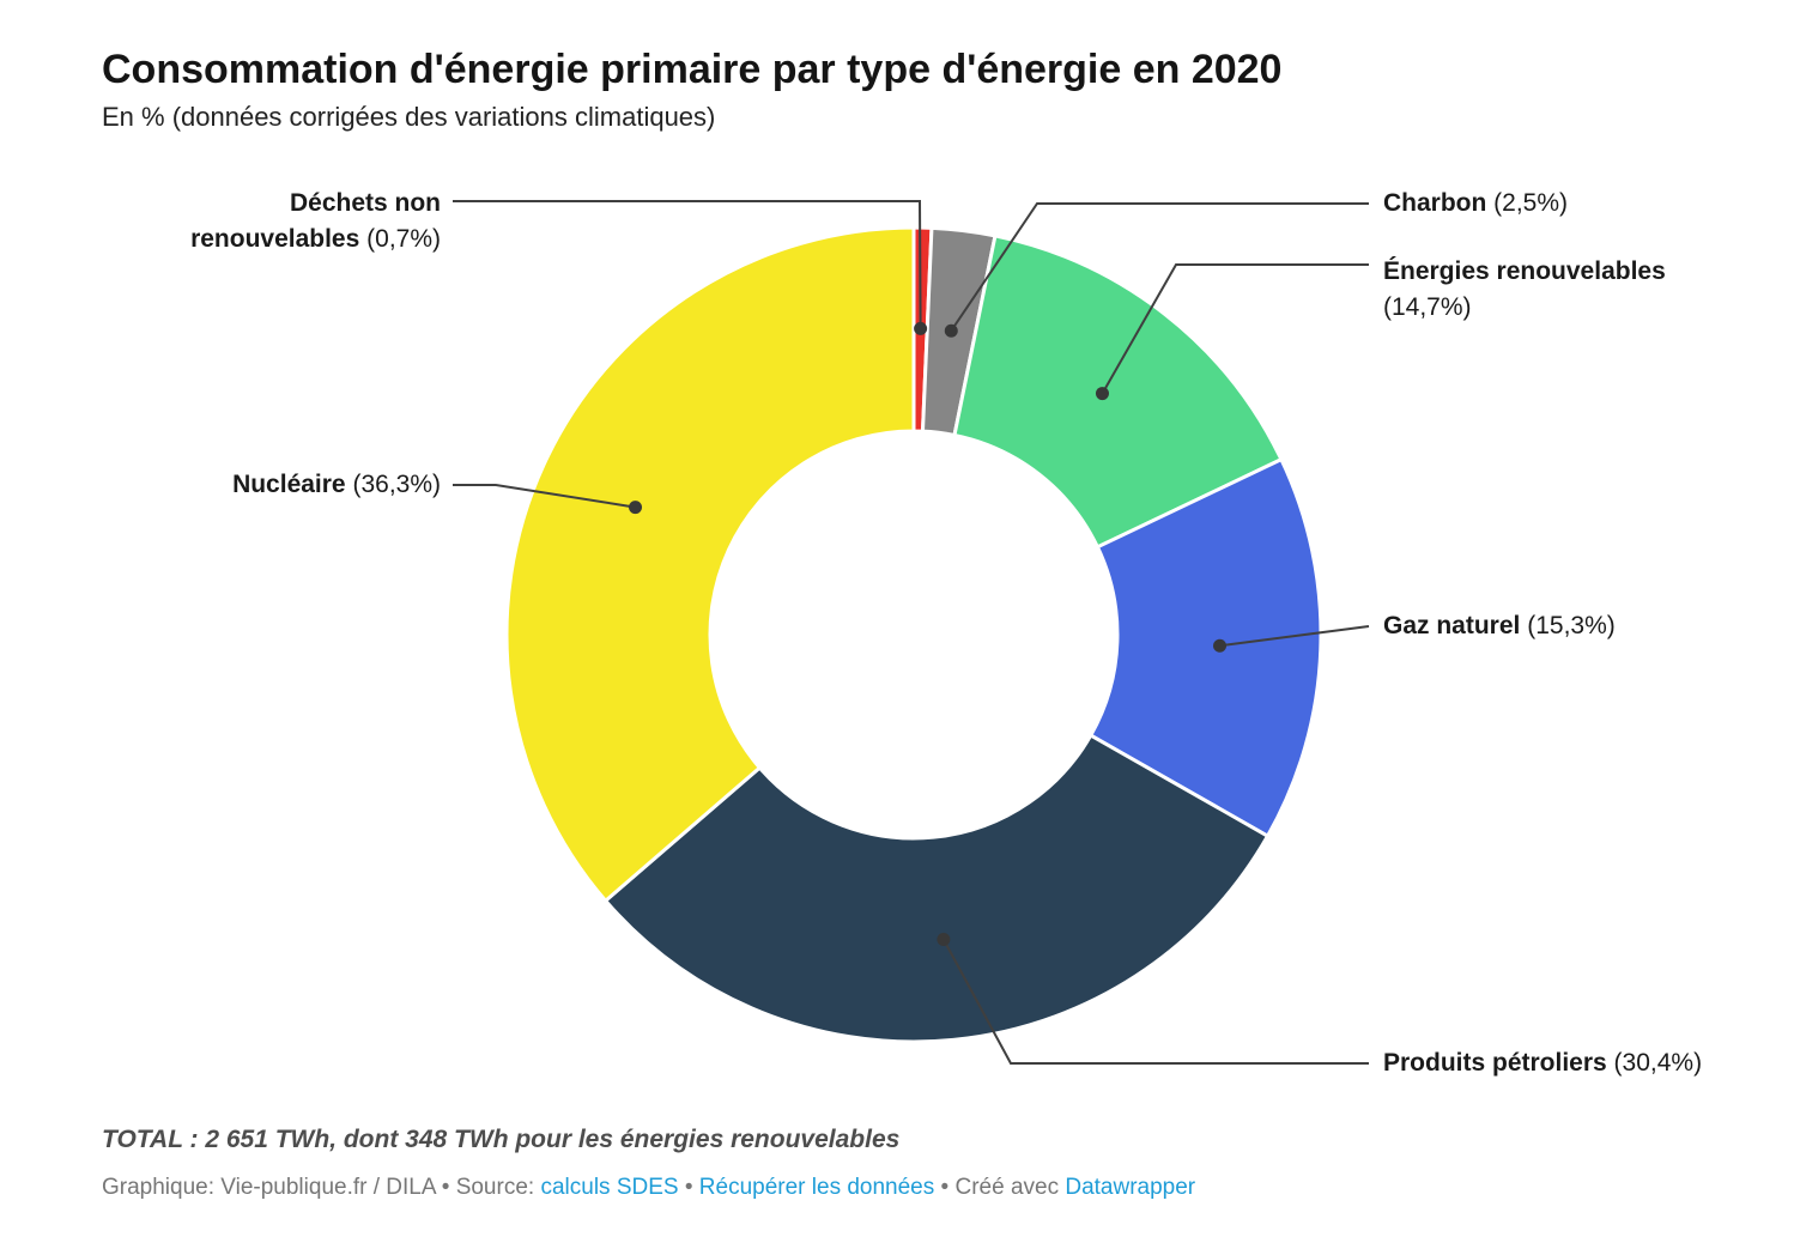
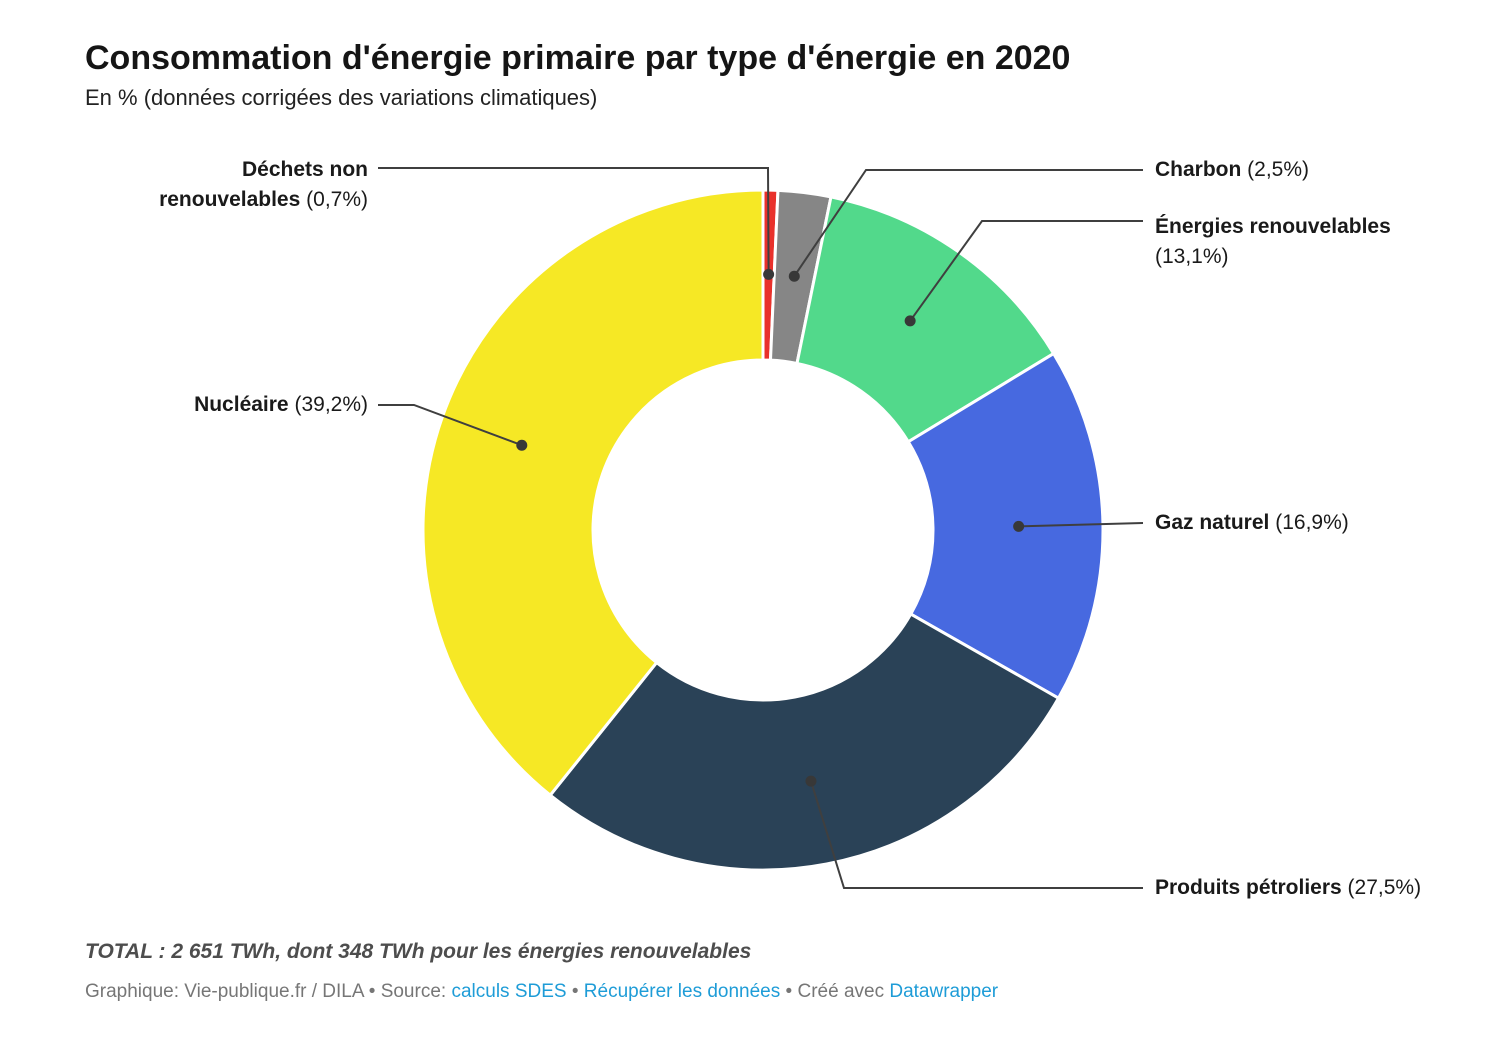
Énergies renouvelables: 14,7% -> 13,1%
Gaz naturel: 15,3% -> 16,9%
Produits pétroliers: 30,4% -> 27,5%
Nucléaire: 36,3% -> 39,2%
